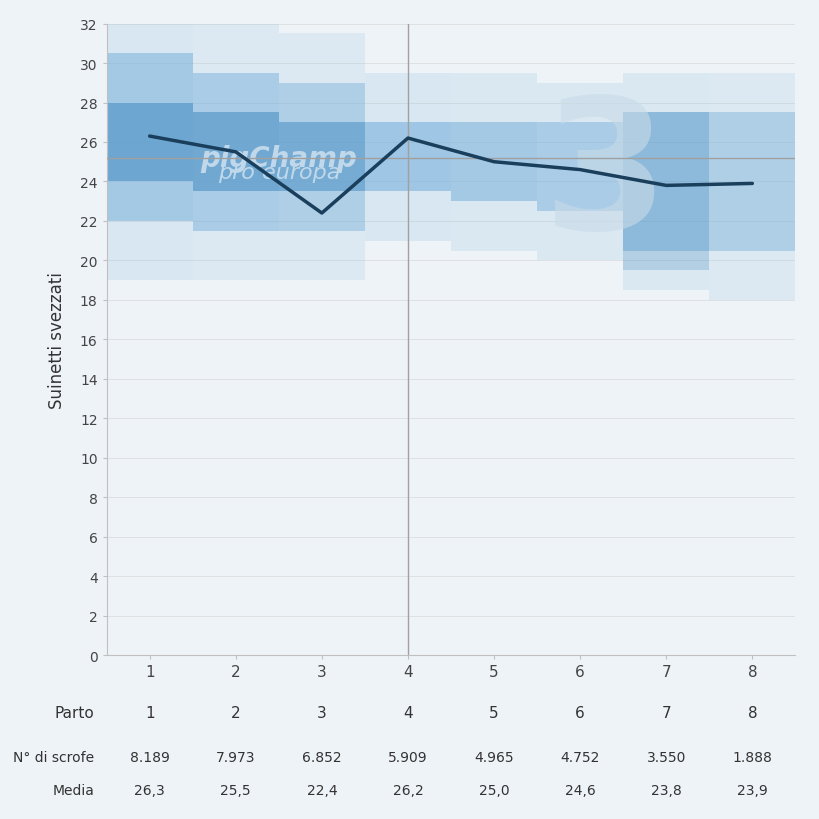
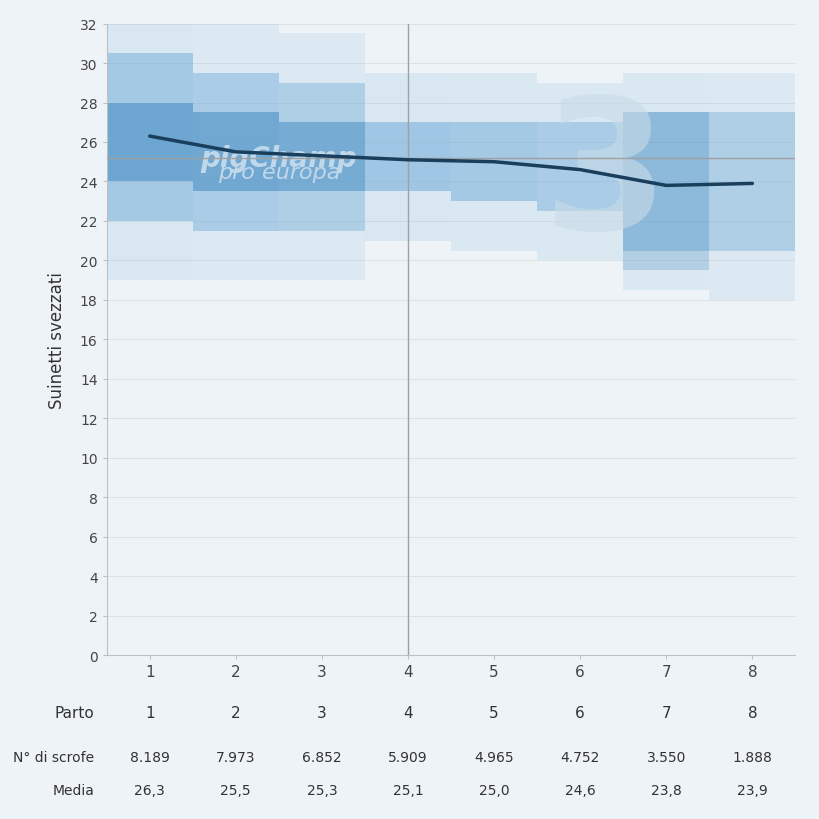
3: 22,4 -> 25,3
4: 26,2 -> 25,1
